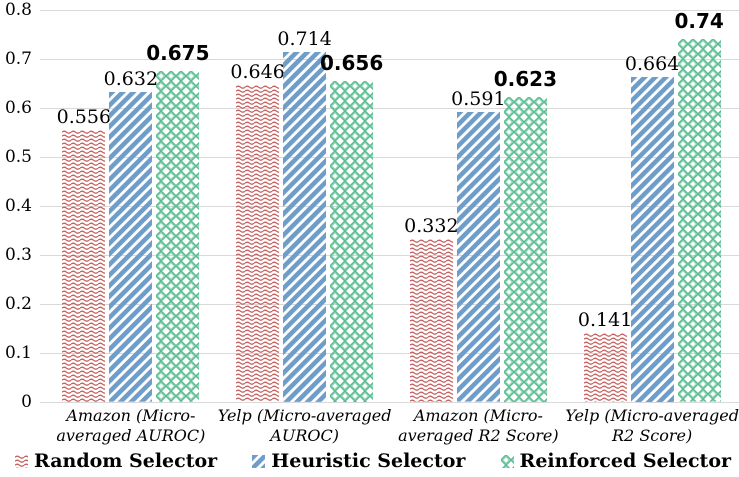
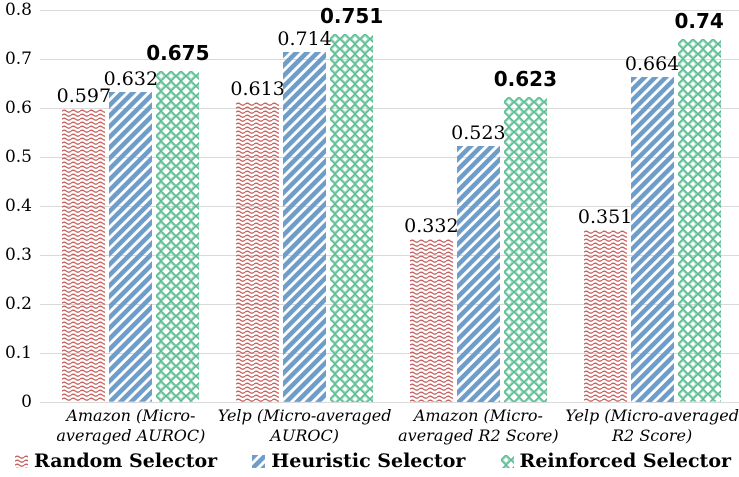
Random Selector/Amazon (Micro-averaged AUROC): 0.556 -> 0.597
Random Selector/Yelp (Micro-averaged AUROC): 0.646 -> 0.613
Reinforced Selector/Yelp (Micro-averaged AUROC): 0.656 -> 0.751
Heuristic Selector/Amazon (Micro-averaged R2 Score): 0.591 -> 0.523
Random Selector/Yelp (Micro-averaged R2 Score): 0.141 -> 0.351
